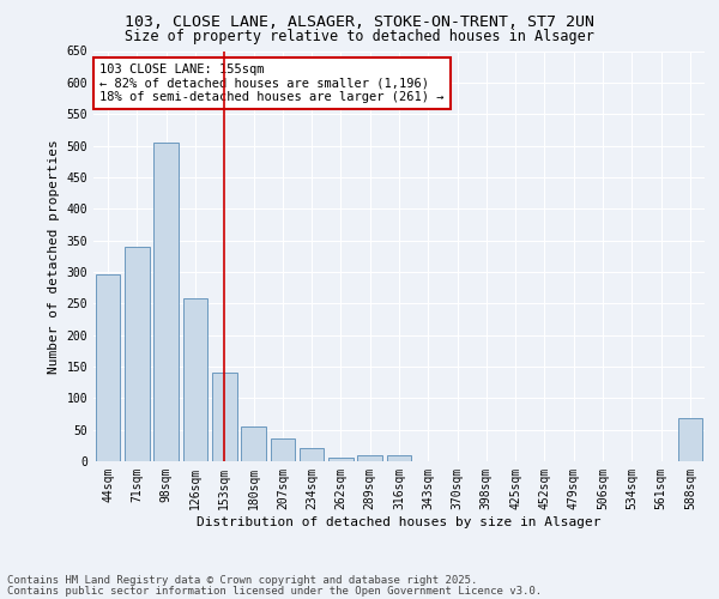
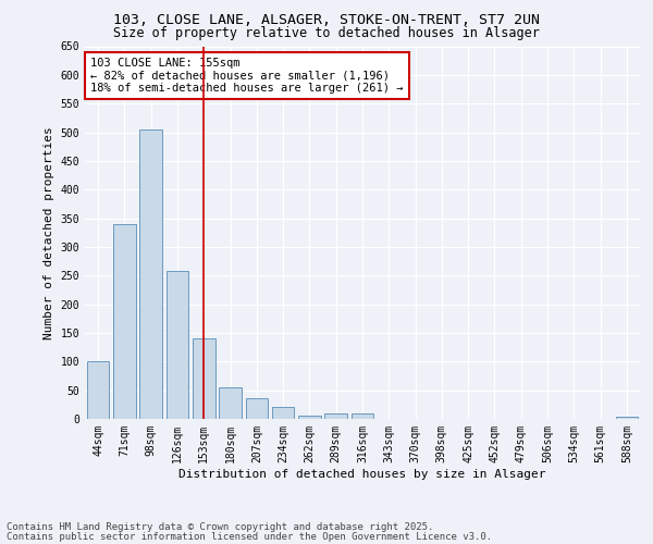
44sqm: 296 -> 100
588sqm: 68 -> 3
